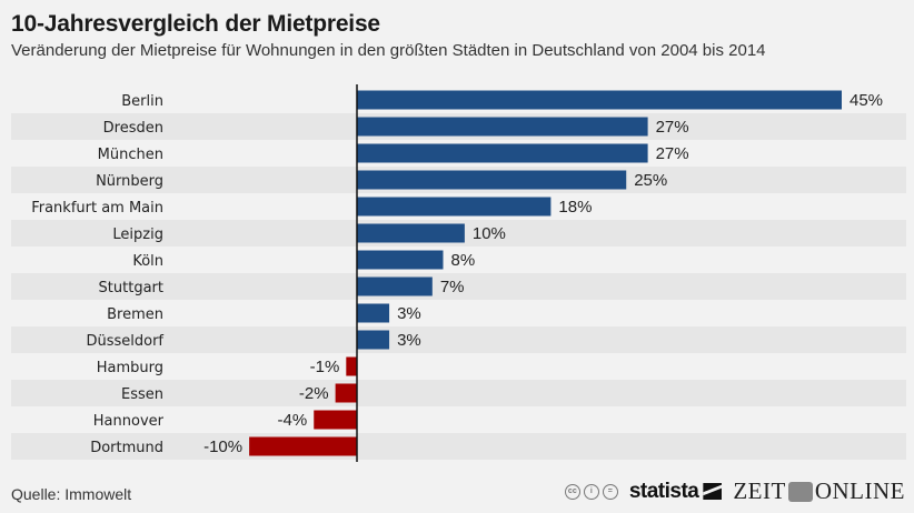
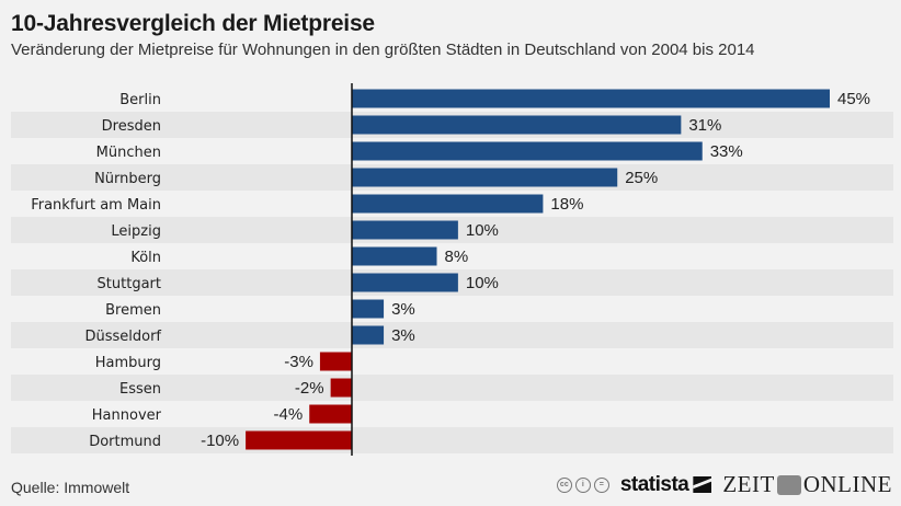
Dresden: 27% -> 31%
München: 27% -> 33%
Stuttgart: 7% -> 10%
Hamburg: -1% -> -3%
